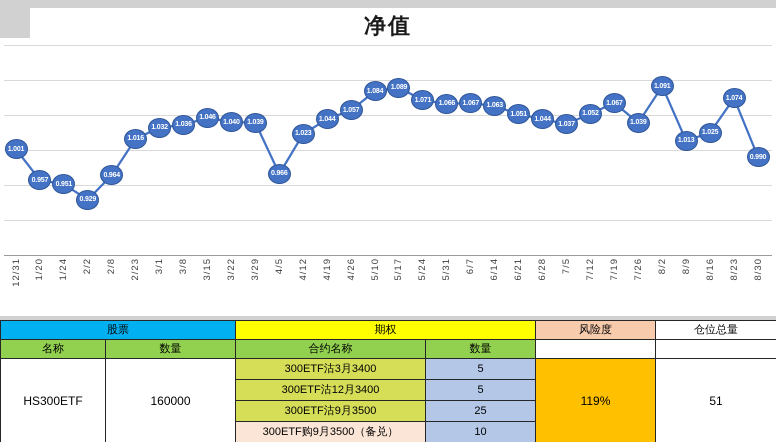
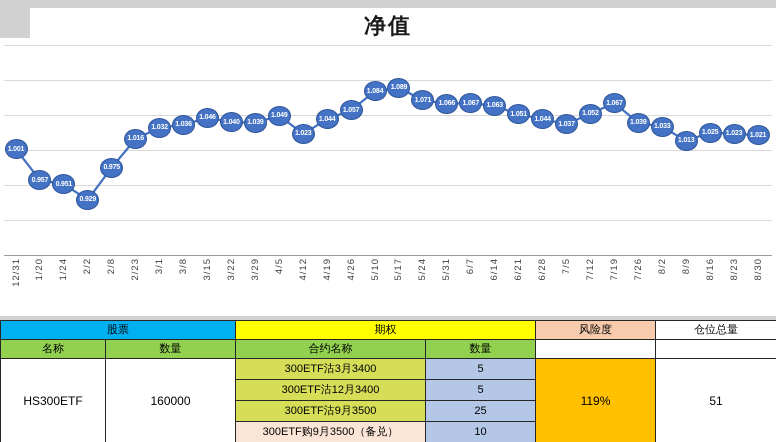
2/8: 0.964 -> 0.975
4/5: 0.966 -> 1.049
8/2: 1.091 -> 1.033
8/23: 1.074 -> 1.023
8/30: 0.990 -> 1.021
